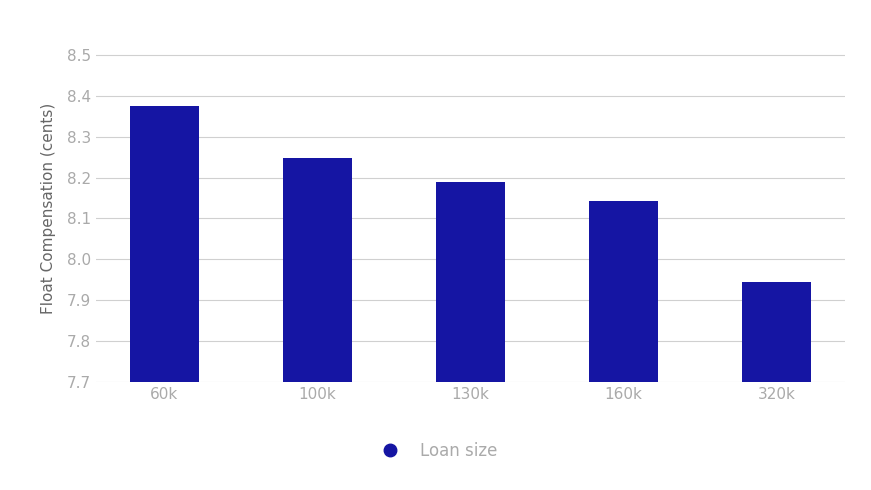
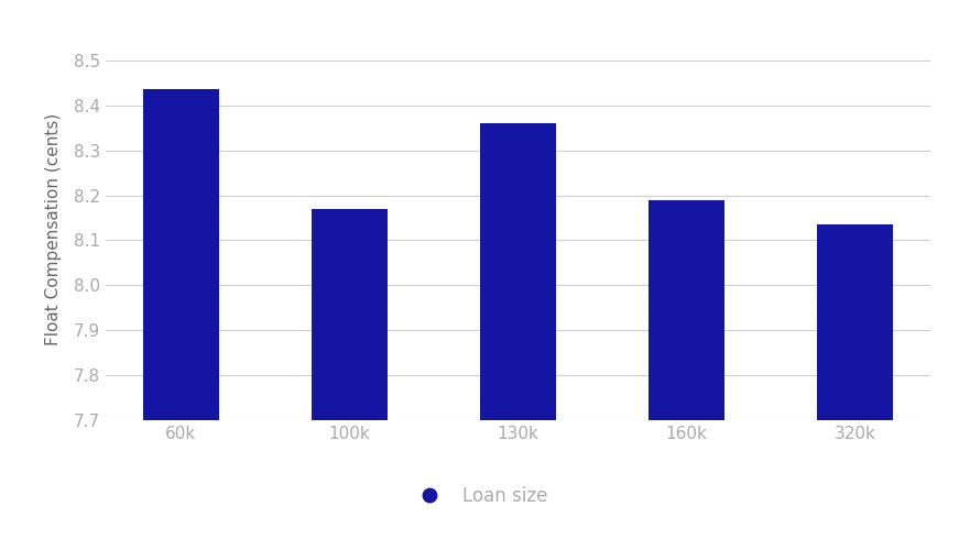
60k: 8.375 -> 8.435
100k: 8.248 -> 8.170
130k: 8.190 -> 8.360
160k: 8.143 -> 8.190
320k: 7.945 -> 8.135
